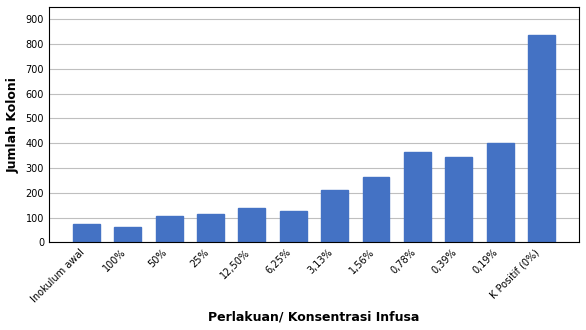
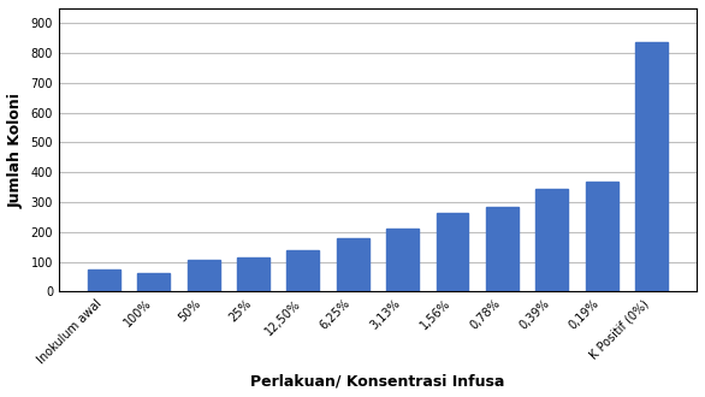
6,25%: 125 -> 178
0,78%: 365 -> 285
0,19%: 400 -> 368
